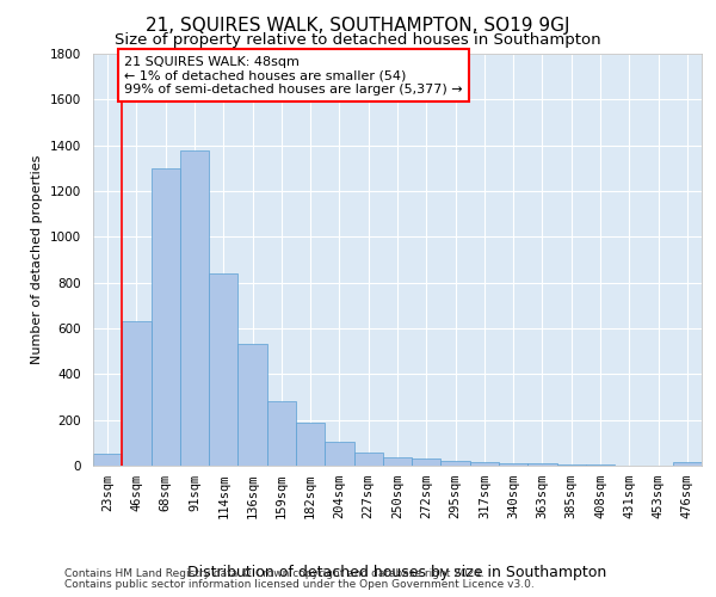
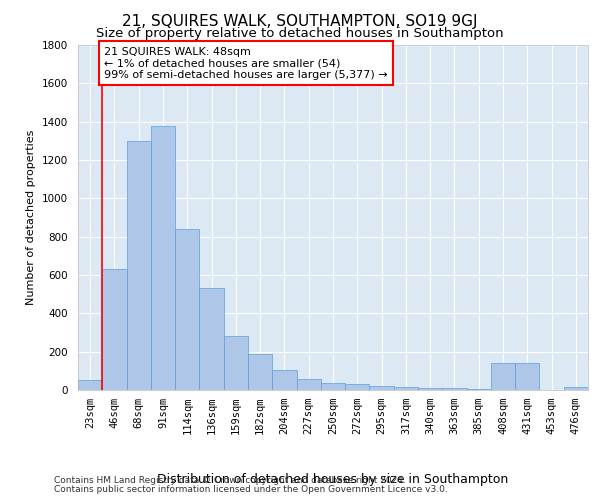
408sqm: 0 -> 140
431sqm: 0 -> 140
